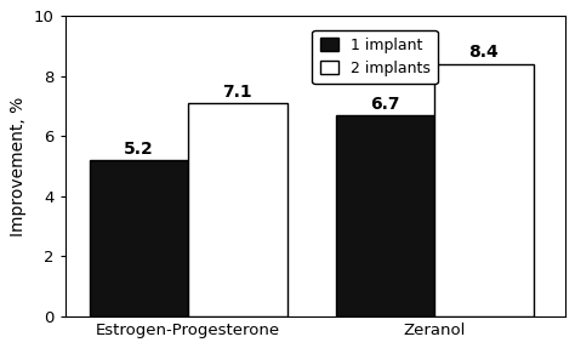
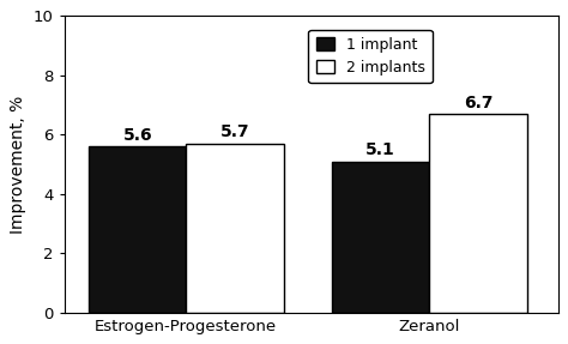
1 implant/Estrogen-Progesterone: 5.2 -> 5.6
2 implants/Estrogen-Progesterone: 7.1 -> 5.7
1 implant/Zeranol: 6.7 -> 5.1
2 implants/Zeranol: 8.4 -> 6.7
